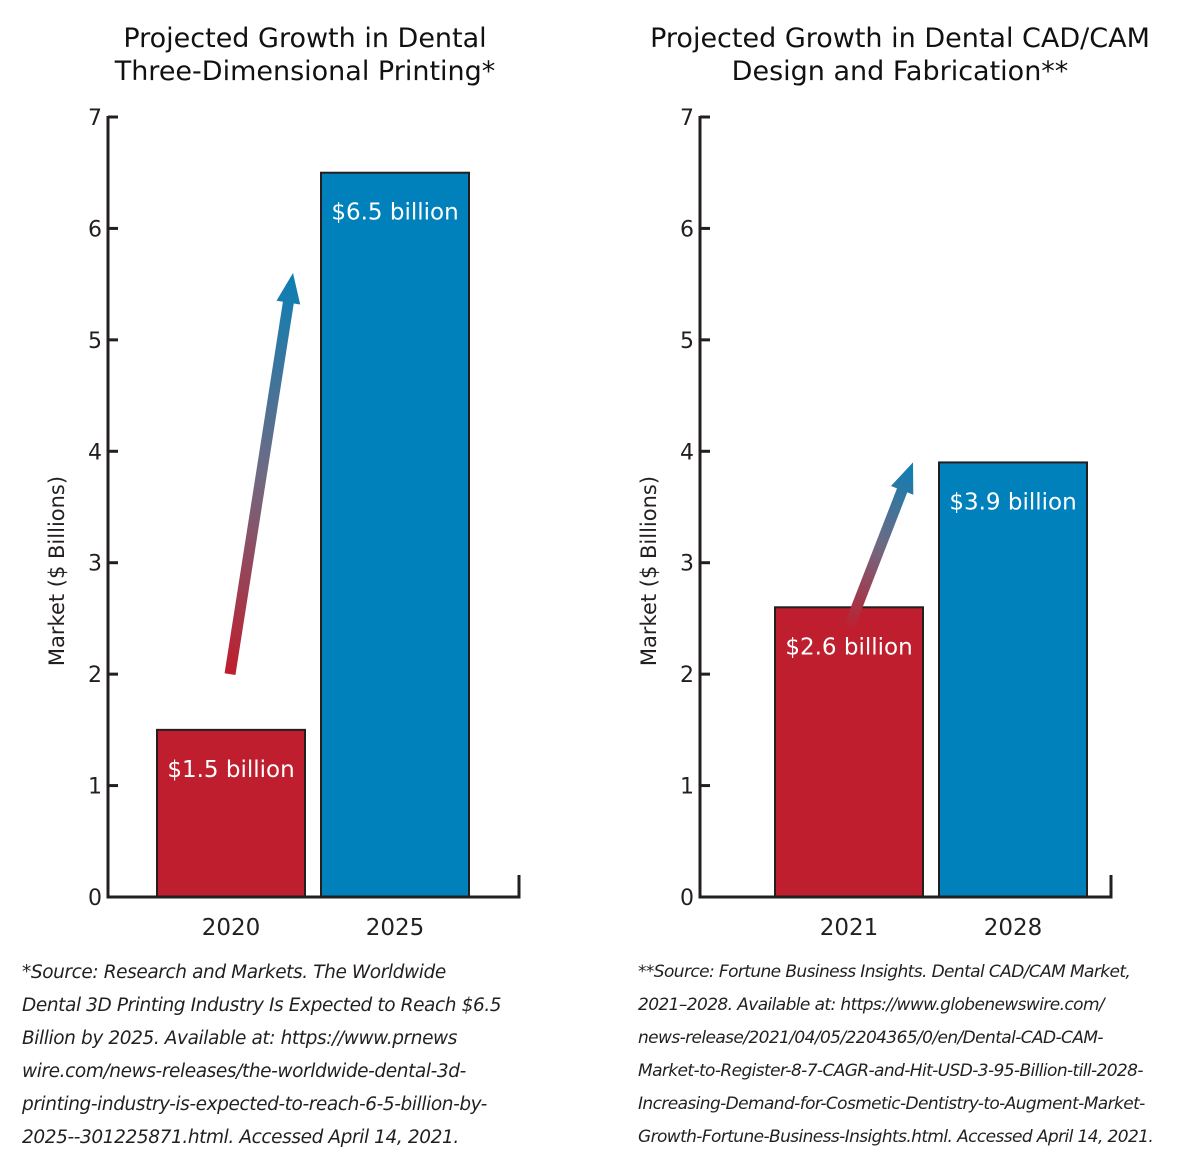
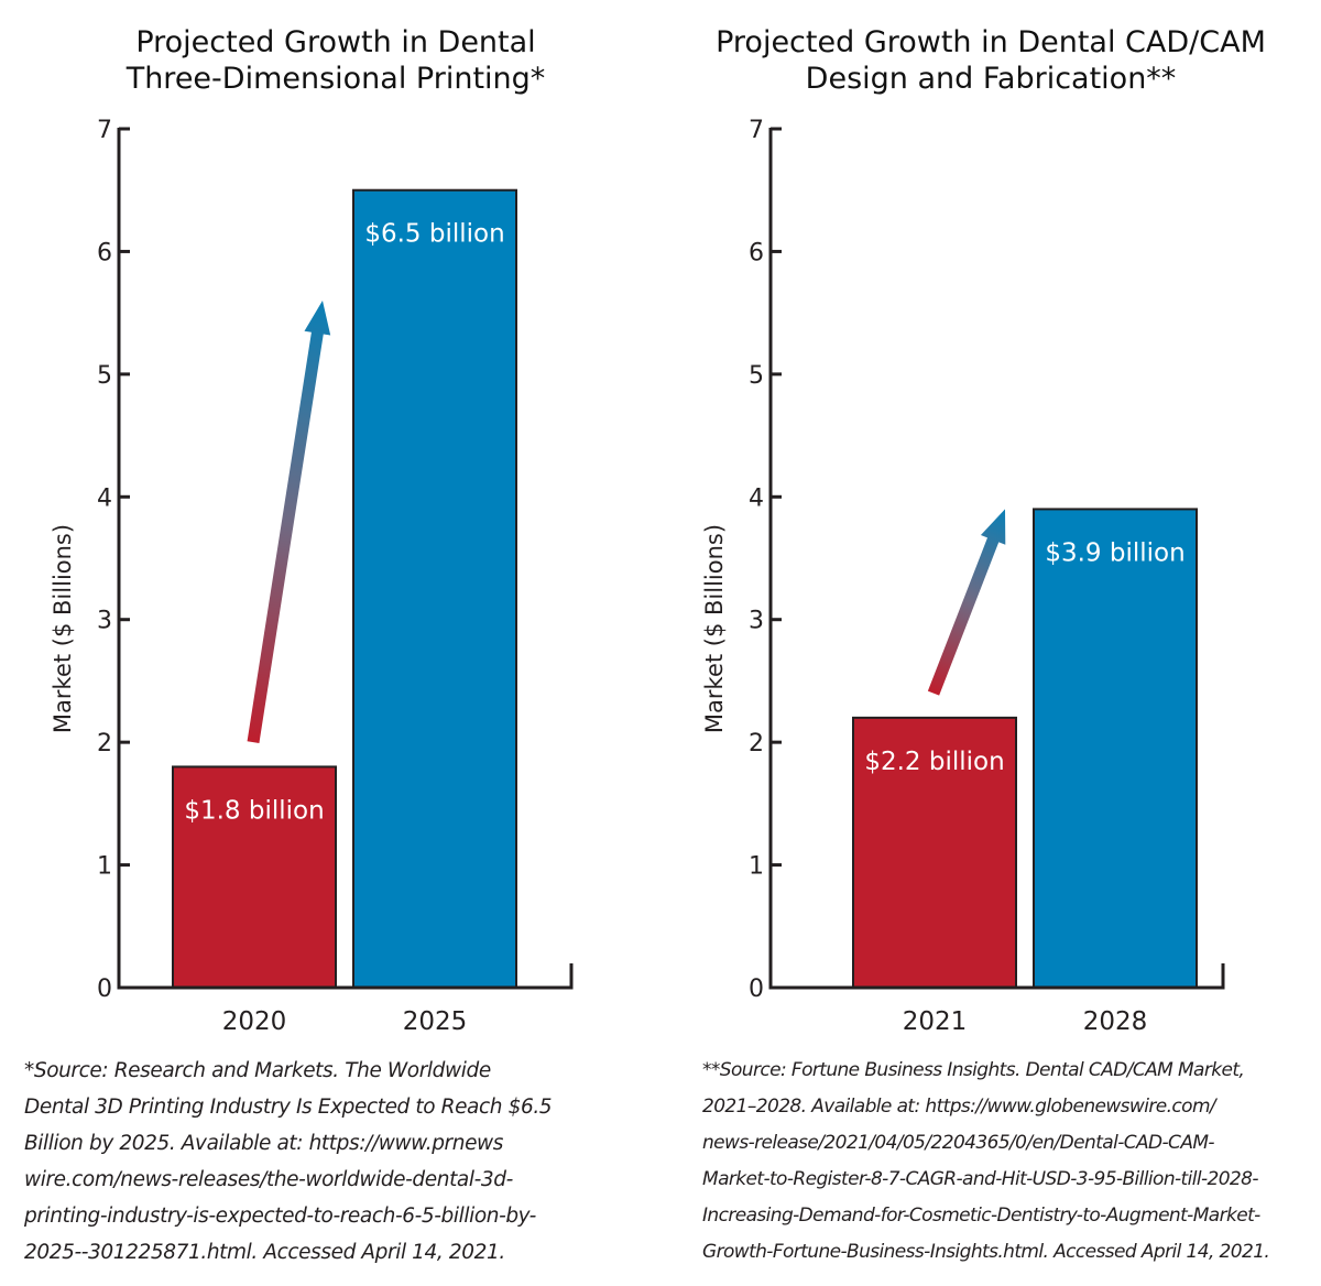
Projected Growth in Dental Three-Dimensional Printing*/2020: $1.5 -> $1.8
Projected Growth in Dental CAD/CAM Design and Fabrication**/2021: $2.6 -> $2.2
